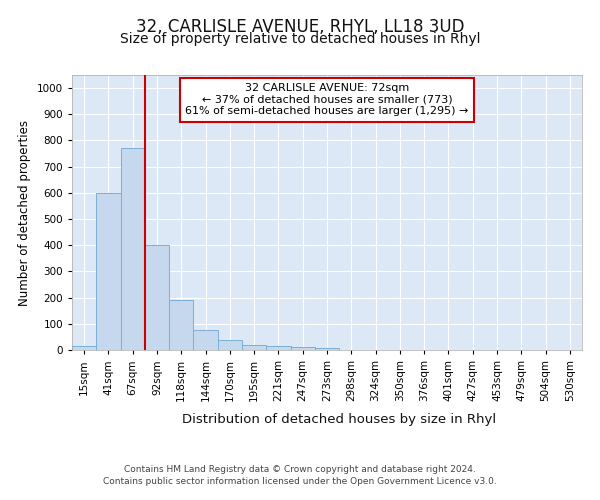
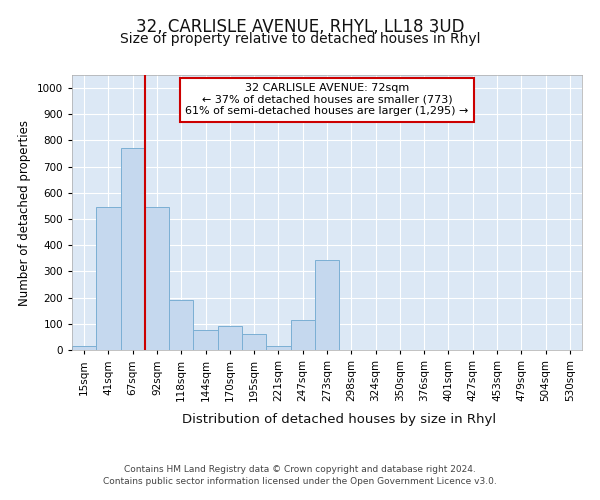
41sqm: 600 -> 545
92sqm: 400 -> 545
170sqm: 38 -> 90
195sqm: 20 -> 60
247sqm: 10 -> 115
273sqm: 8 -> 345
